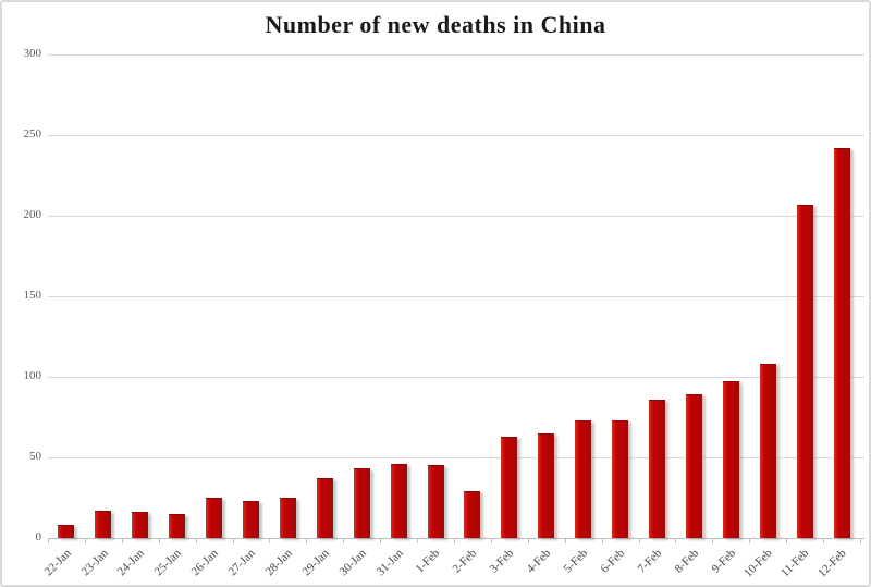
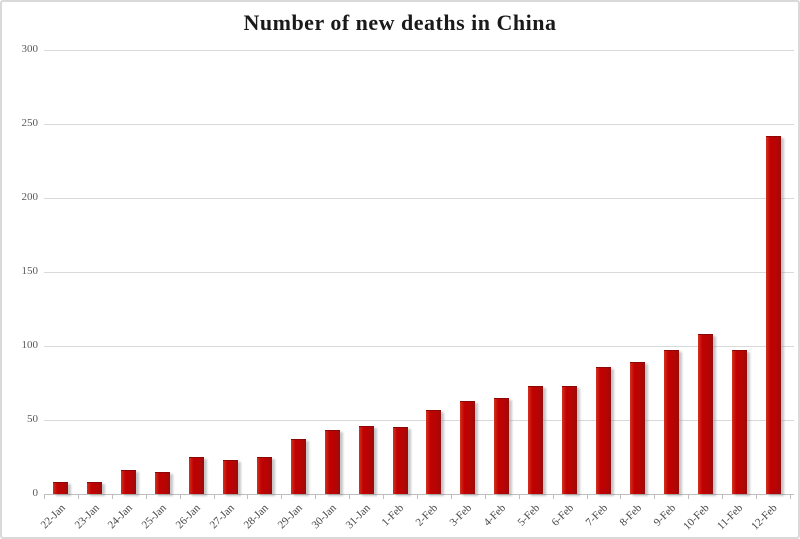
23-Jan: 17 -> 8
2-Feb: 29 -> 57
11-Feb: 207 -> 97
